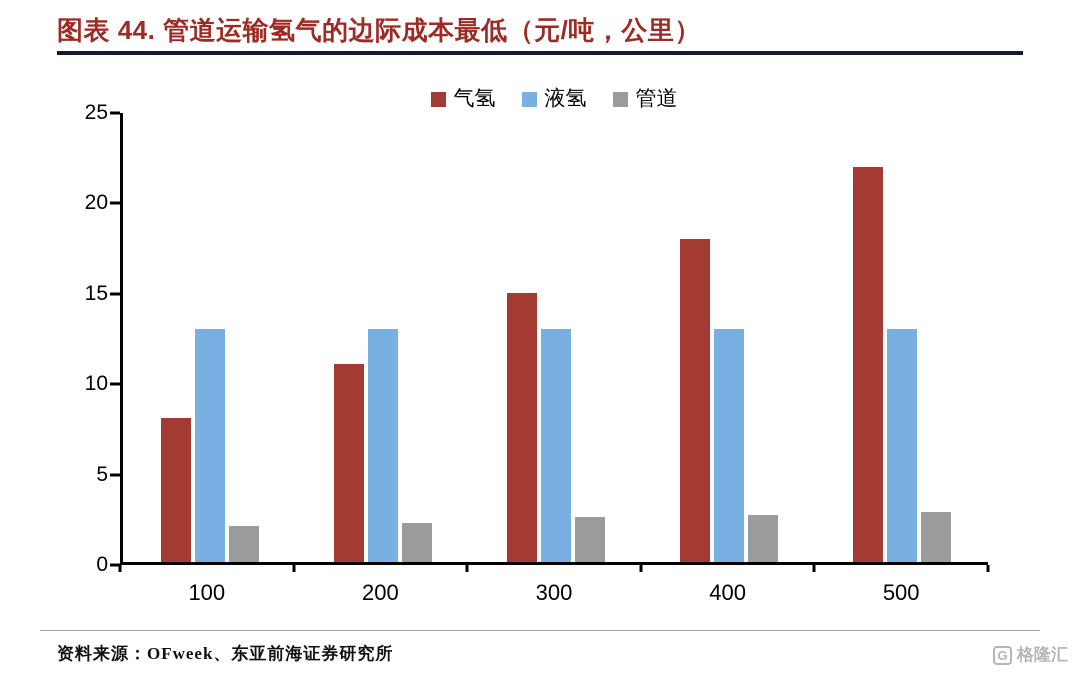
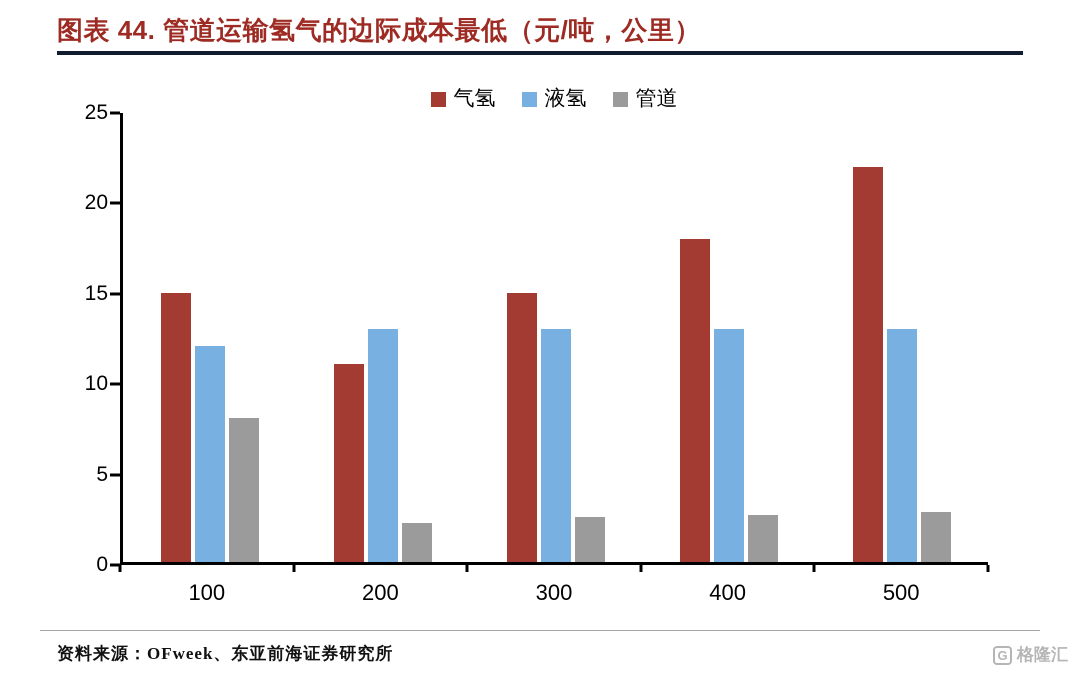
气氢/100: 8 -> 15
液氢/100: 13 -> 12
管道/100: 2.0 -> 8.0
